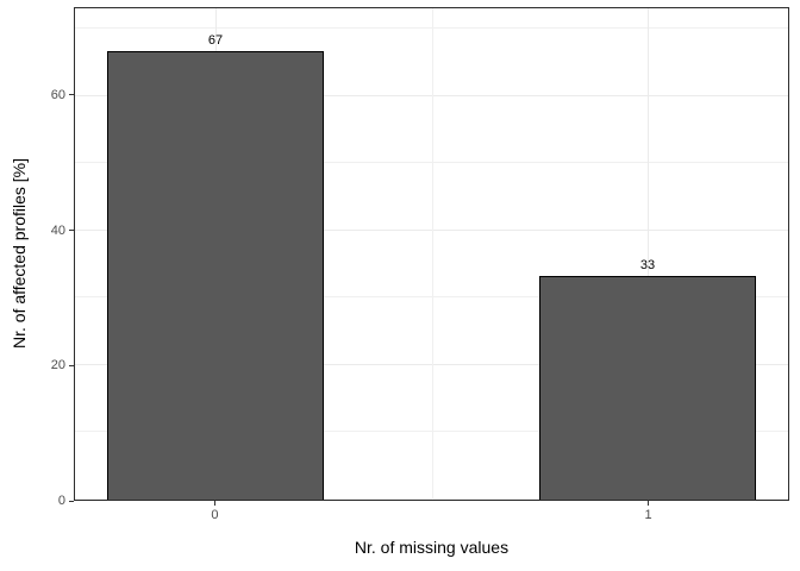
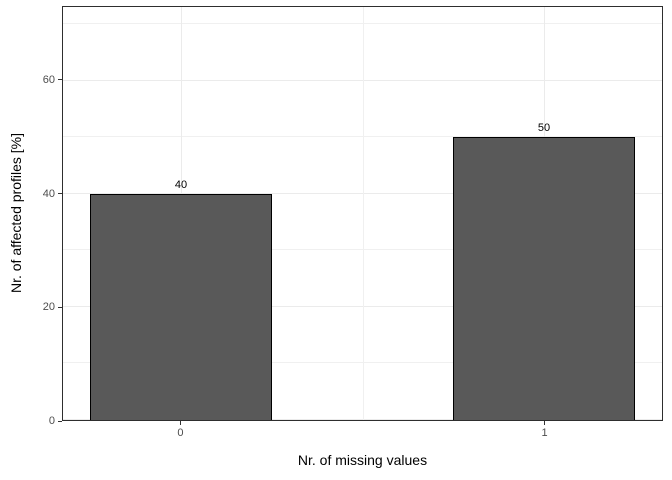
0: 67 -> 40
1: 33 -> 50
